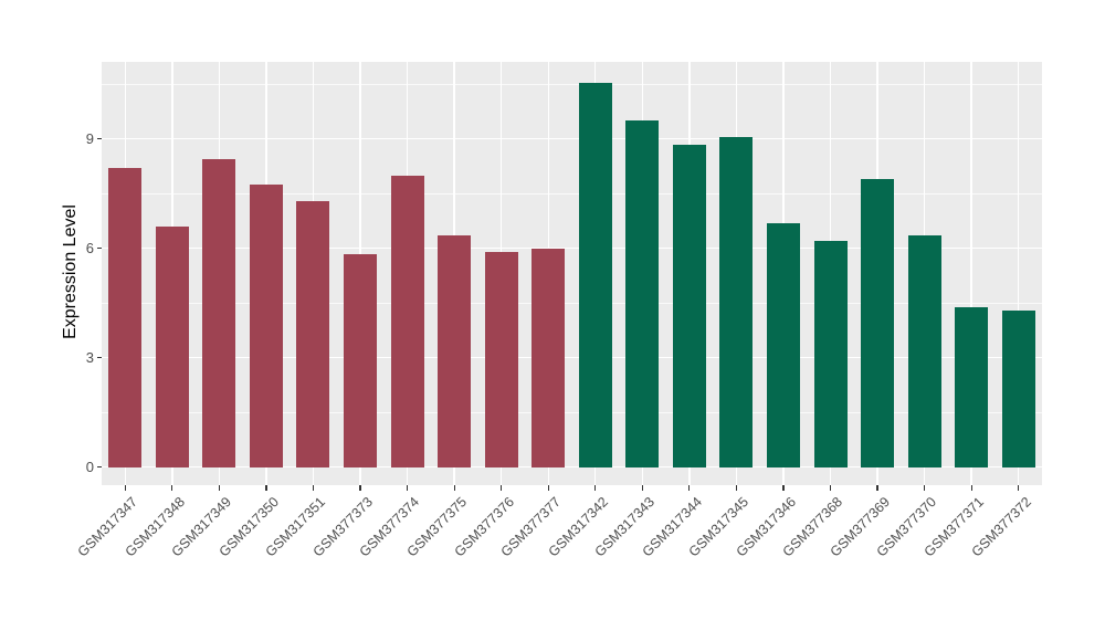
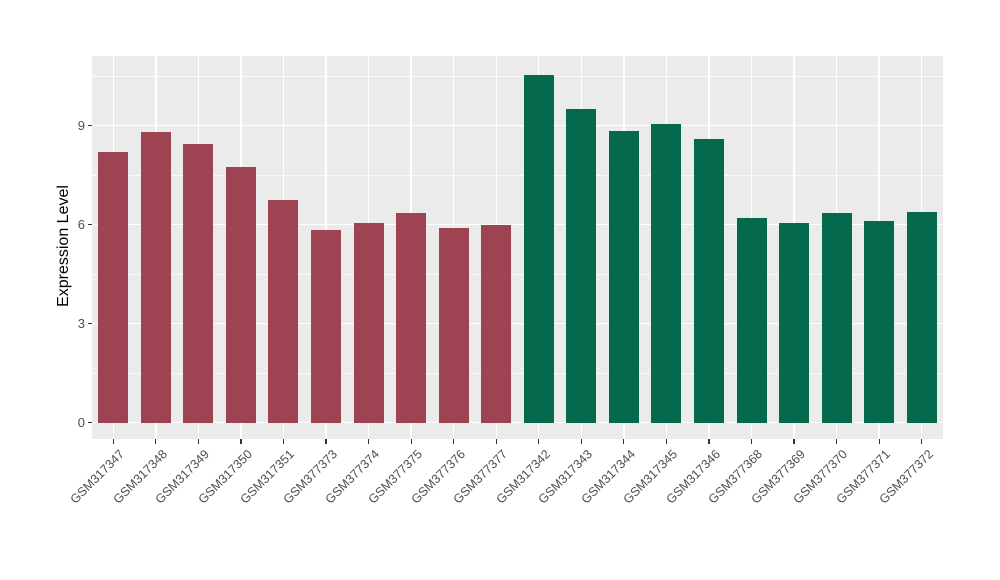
GSM317348: 6.6 -> 8.8
GSM317351: 7.3 -> 6.8
GSM377374: 8.0 -> 6.0
GSM317346: 6.7 -> 8.6
GSM377369: 7.9 -> 6.0
GSM377371: 4.4 -> 6.1
GSM377372: 4.3 -> 6.4
